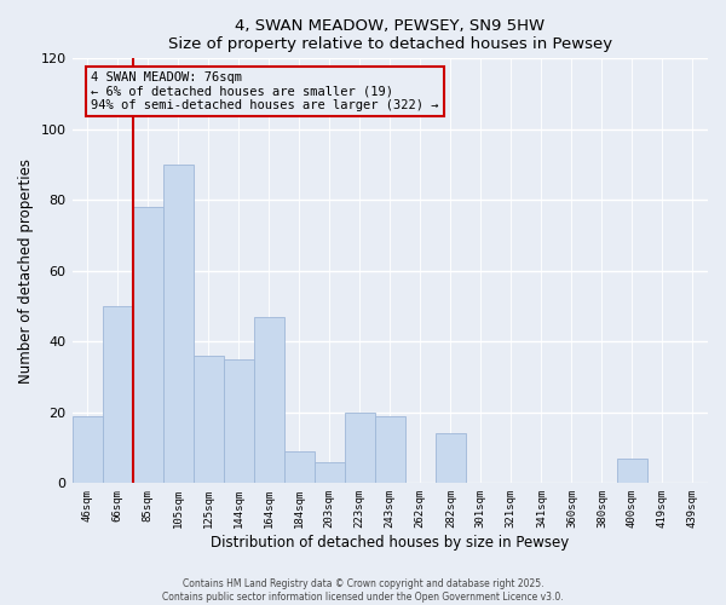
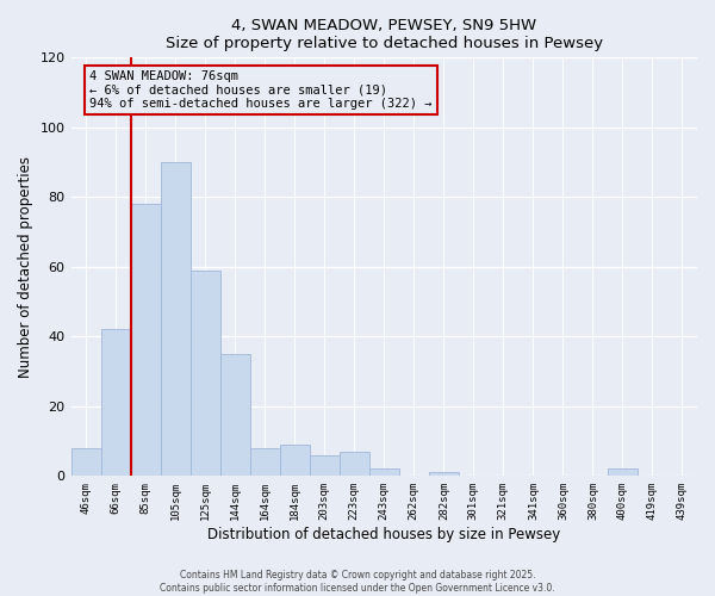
46sqm: 19 -> 8
66sqm: 50 -> 42
125sqm: 36 -> 59
164sqm: 47 -> 8
223sqm: 20 -> 7
243sqm: 19 -> 2
282sqm: 14 -> 1
400sqm: 7 -> 2
